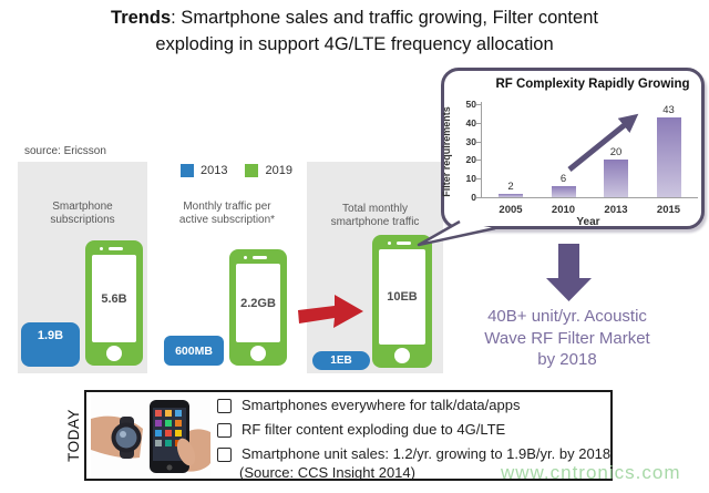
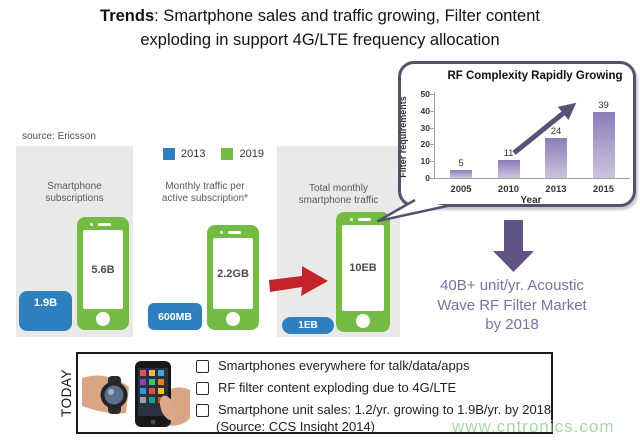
2005: 2 -> 5
2010: 6 -> 11
2013: 20 -> 24
2015: 43 -> 39
